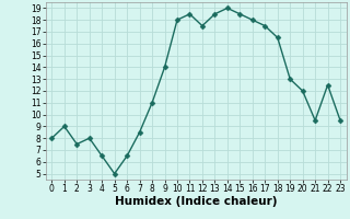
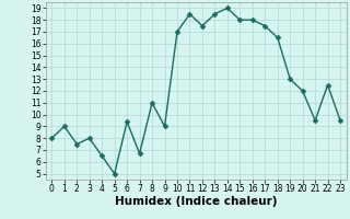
6: 6.5 -> 9.4
7: 8.5 -> 6.7
9: 14.0 -> 9.0
10: 18.0 -> 17.0
15: 18.5 -> 18.0
